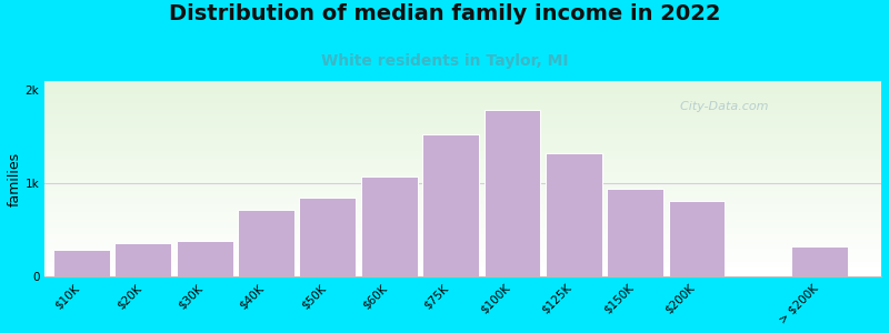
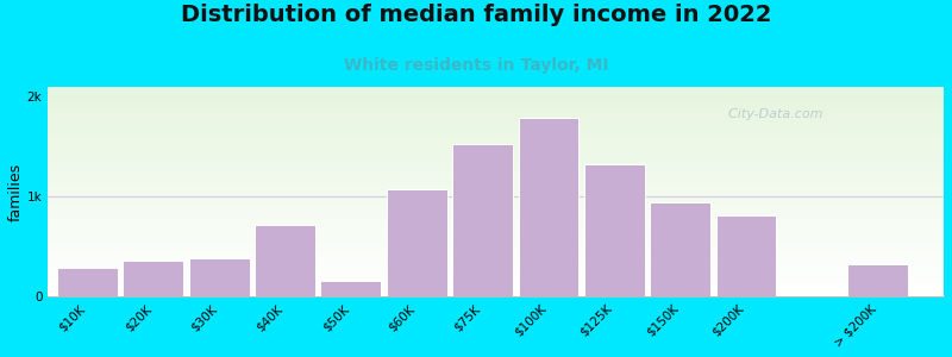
$50K: 0.85k -> 0.16k
